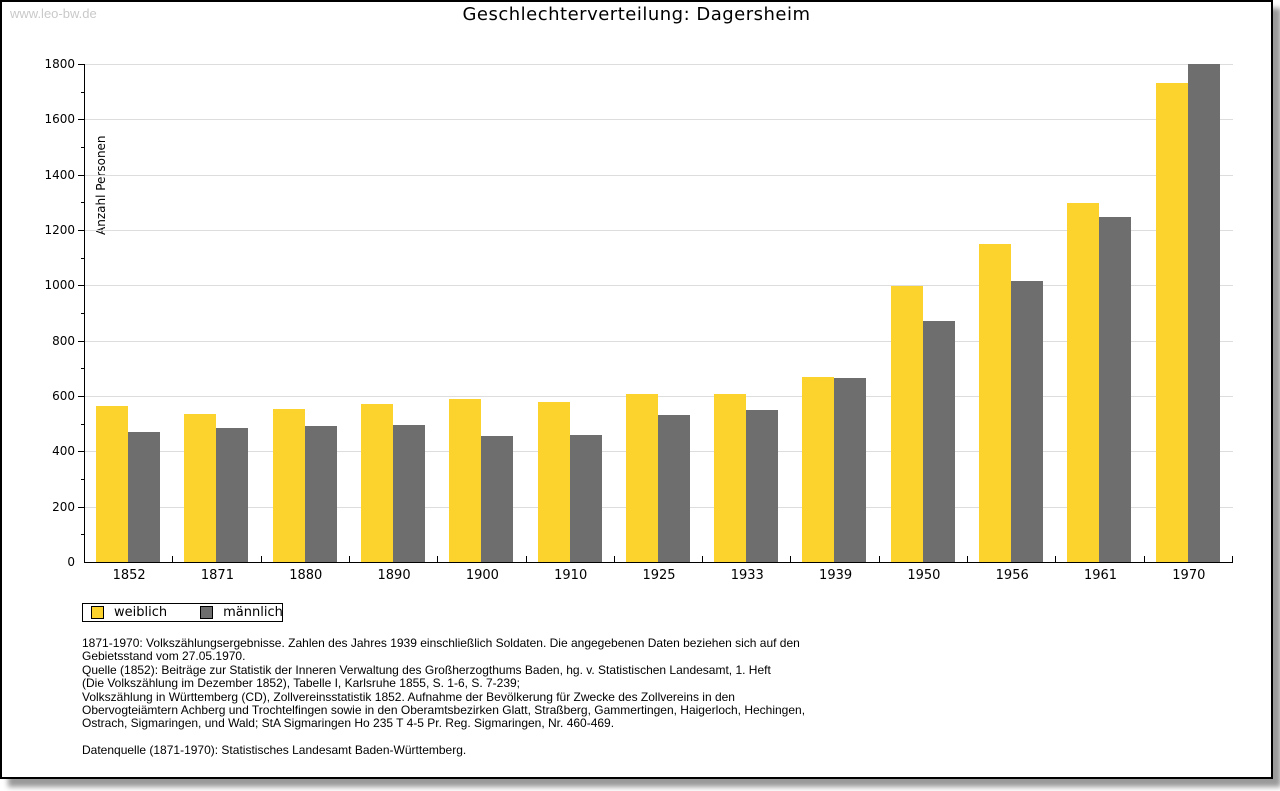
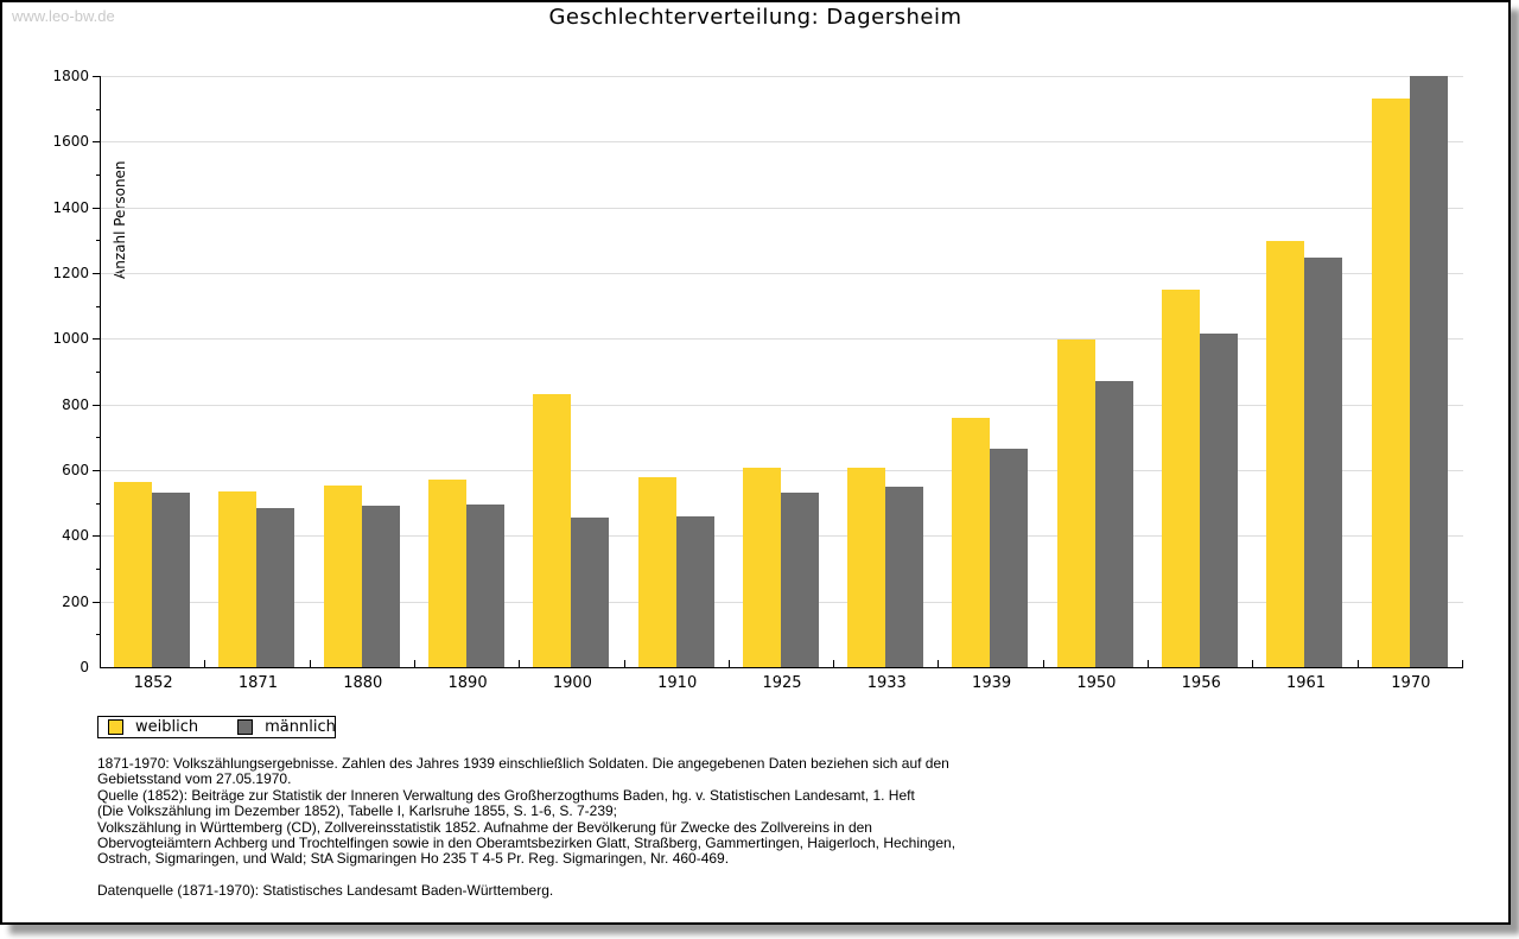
männlich/1852: 470 -> 530
weiblich/1900: 590 -> 830
weiblich/1939: 670 -> 760
